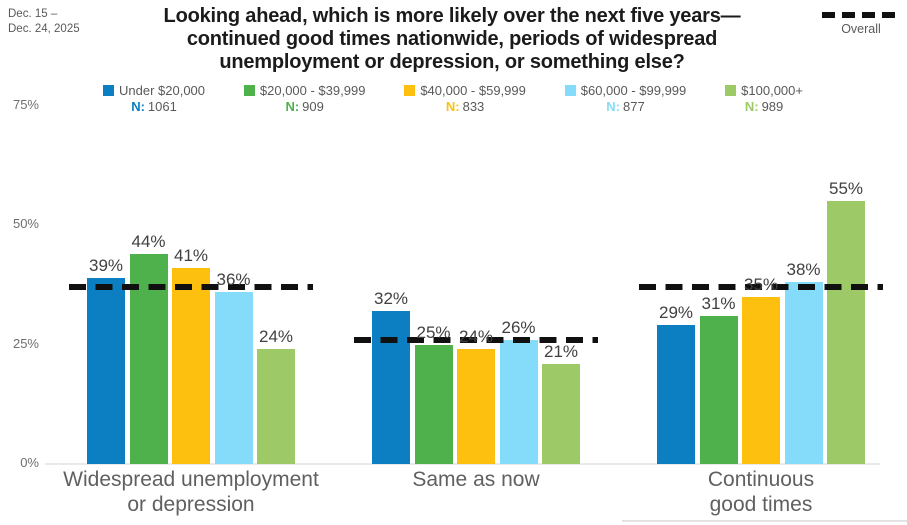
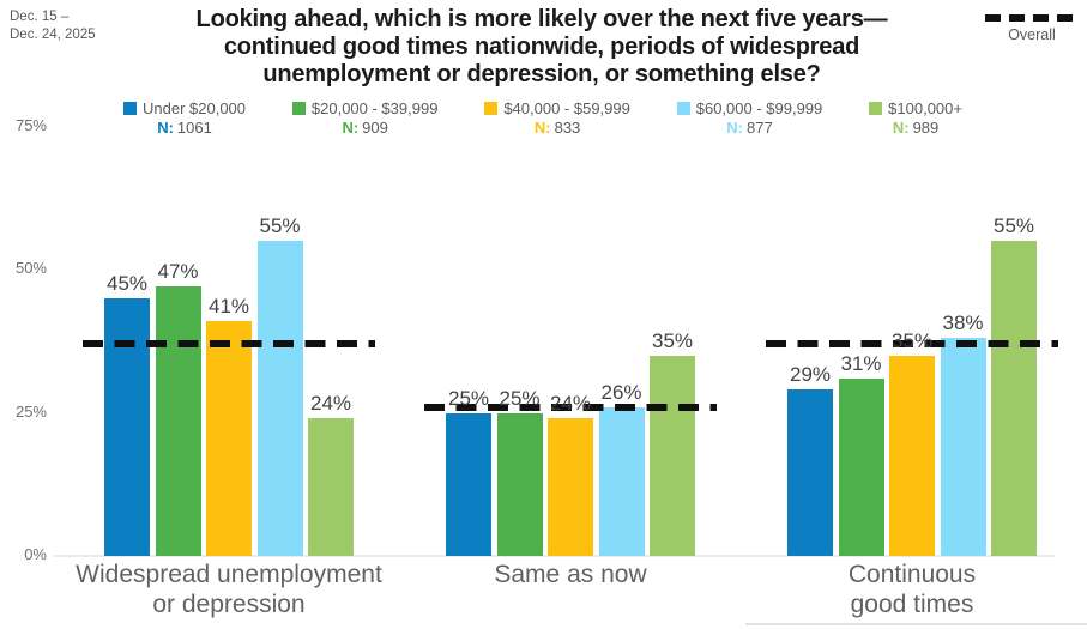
Under $20,000/Widespread unemployment or depression: 39% -> 45%
$20,000 - $39,999/Widespread unemployment or depression: 44% -> 47%
$60,000 - $99,999/Widespread unemployment or depression: 36% -> 55%
Under $20,000/Same as now: 32% -> 25%
$100,000+/Same as now: 21% -> 35%
